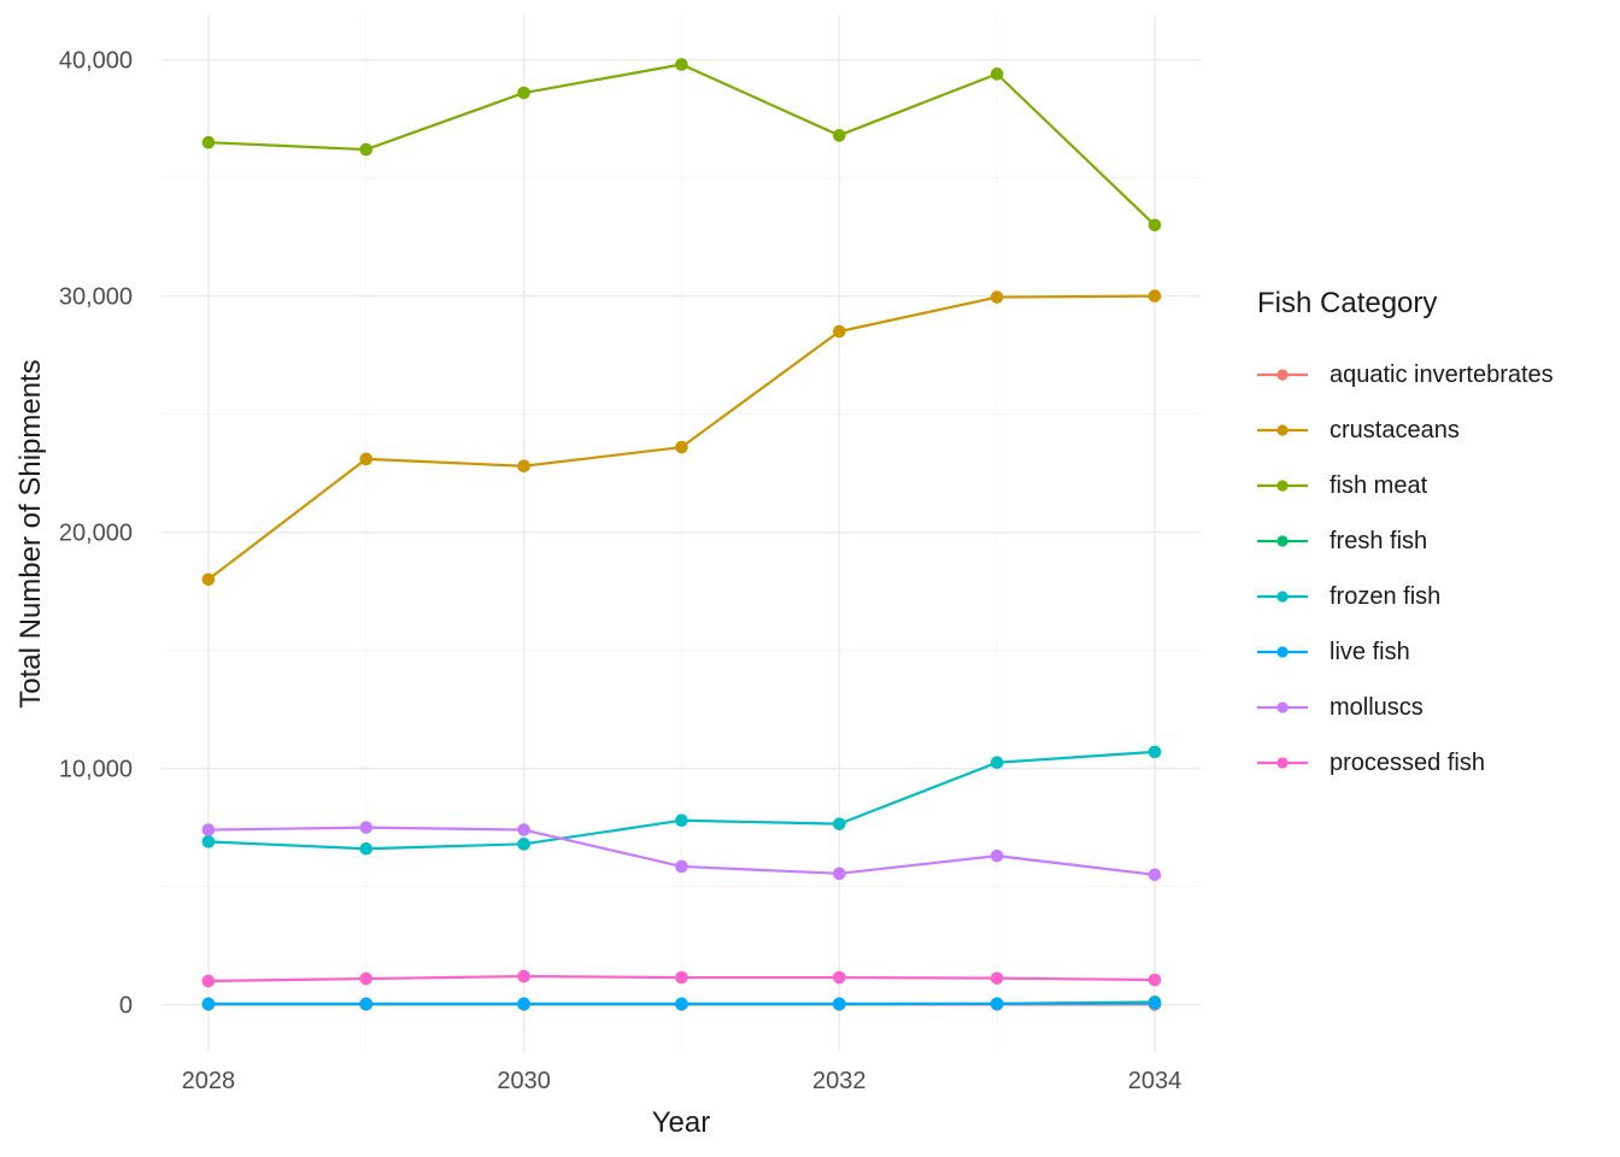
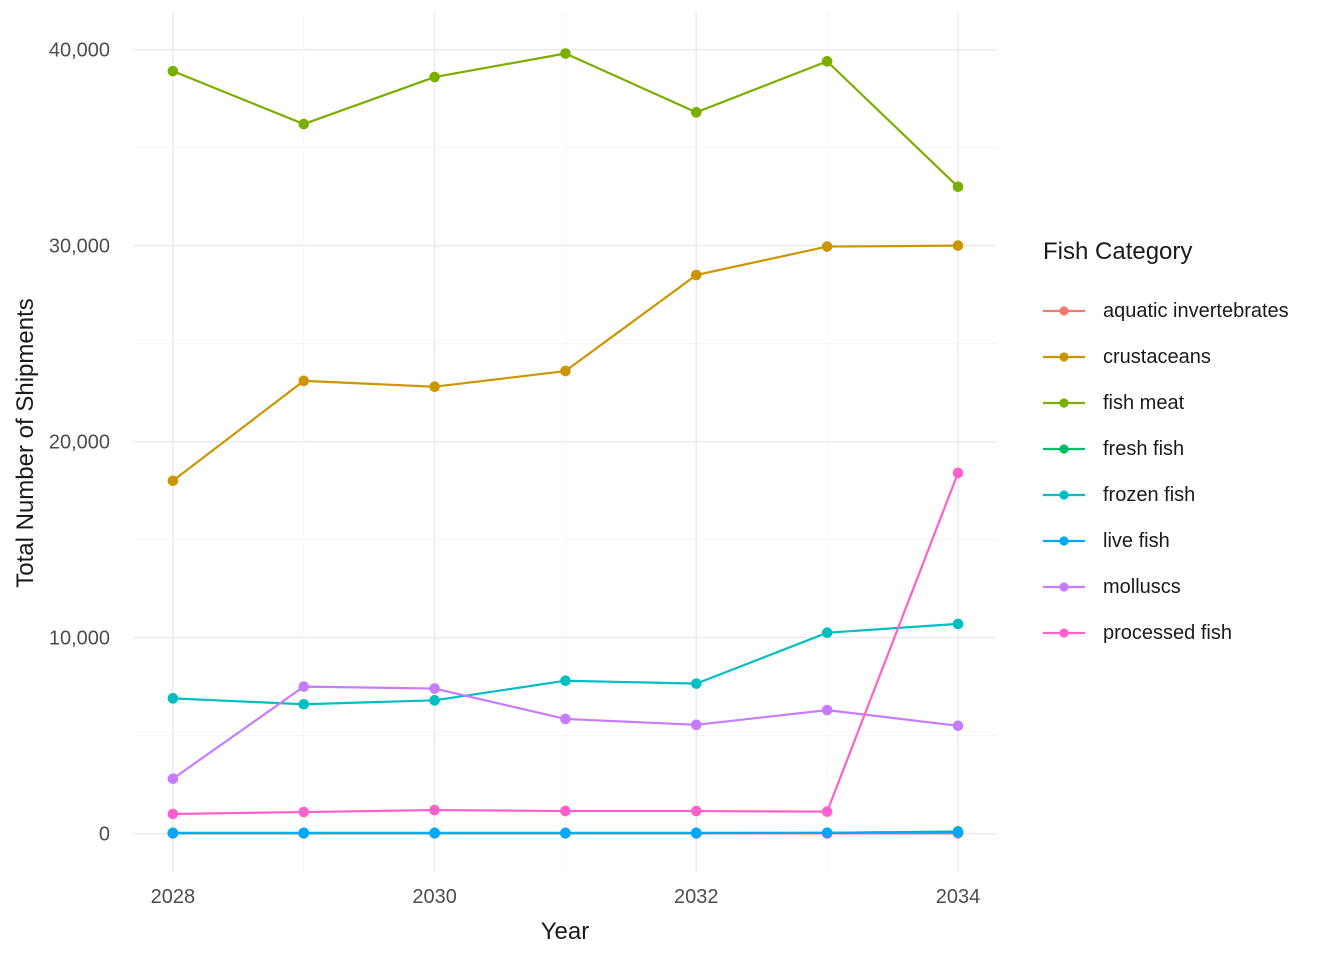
fish meat/2028: 36500 -> 38900
molluscs/2028: 7400 -> 2800
processed fish/2034: 1000 -> 18400
